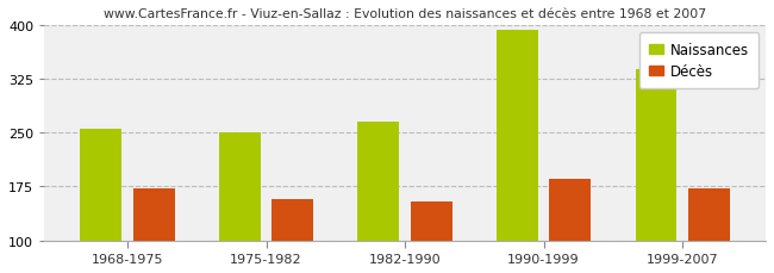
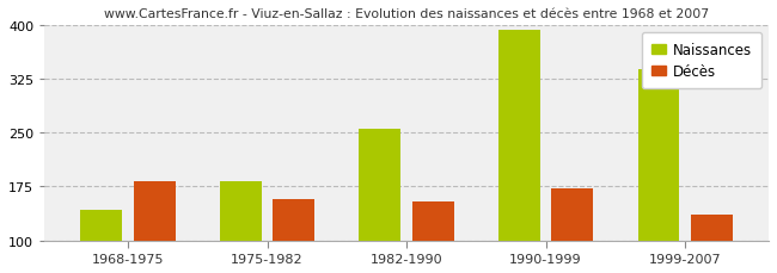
Naissances/1968-1975: 255 -> 142
Décès/1968-1975: 172 -> 182
Naissances/1975-1982: 250 -> 182
Naissances/1982-1990: 265 -> 256
Décès/1990-1999: 185 -> 172
Décès/1999-2007: 172 -> 136
